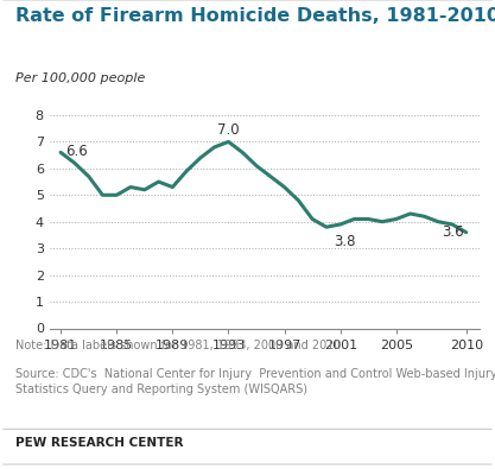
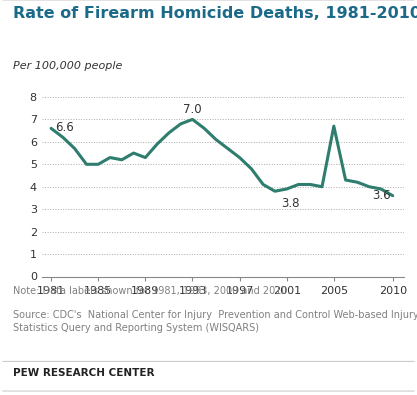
2005: 4.1 -> 6.7
